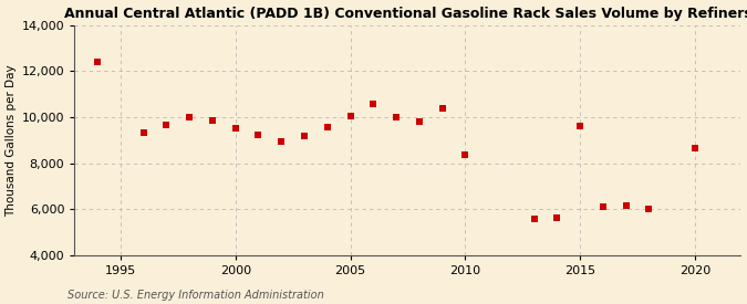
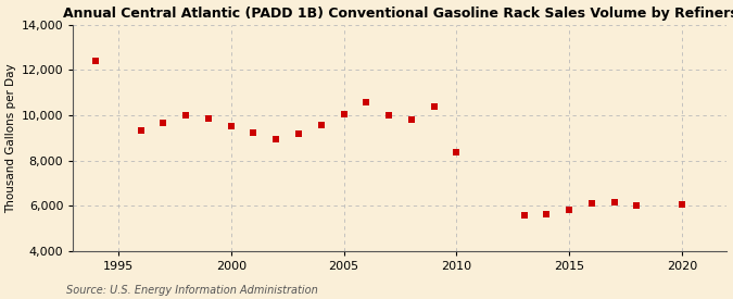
2015: 9,600 -> 5,850
2020: 8,650 -> 6,050
